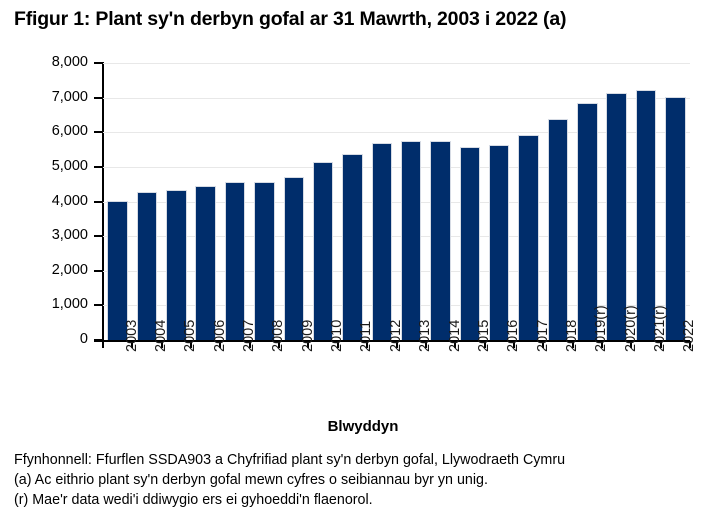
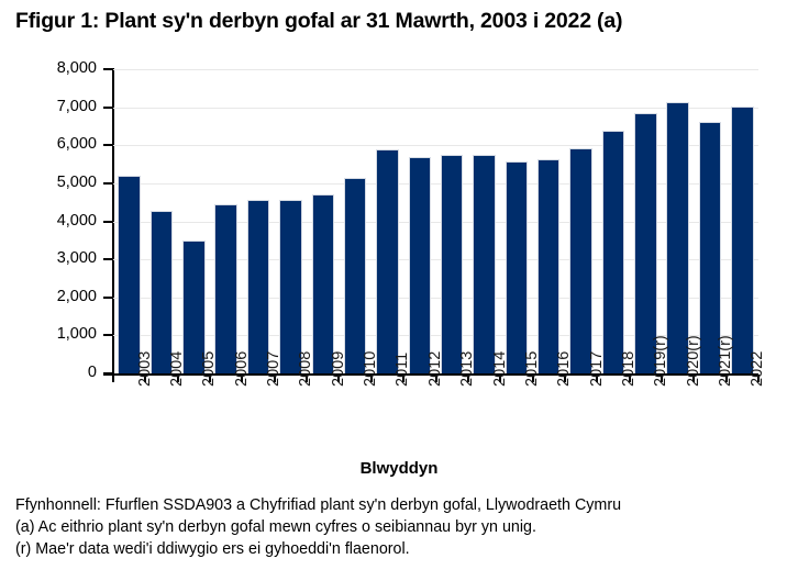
2003: 4000 -> 5200
2005: 4300 -> 3500
2011: 5400 -> 5900
2021(r): 7200 -> 6600
